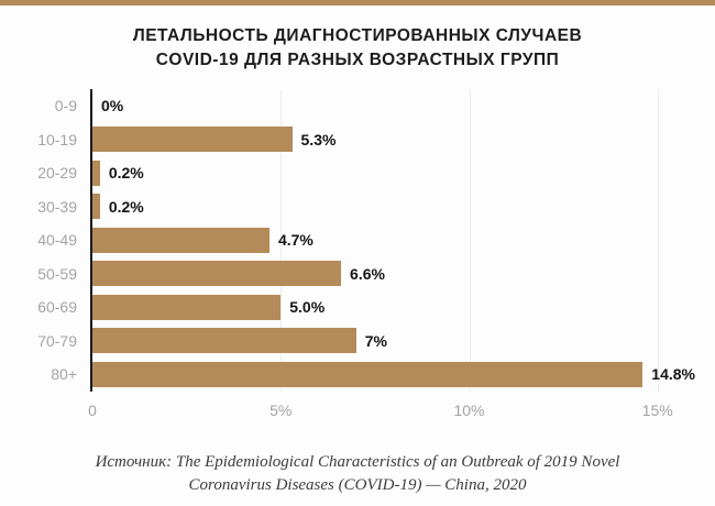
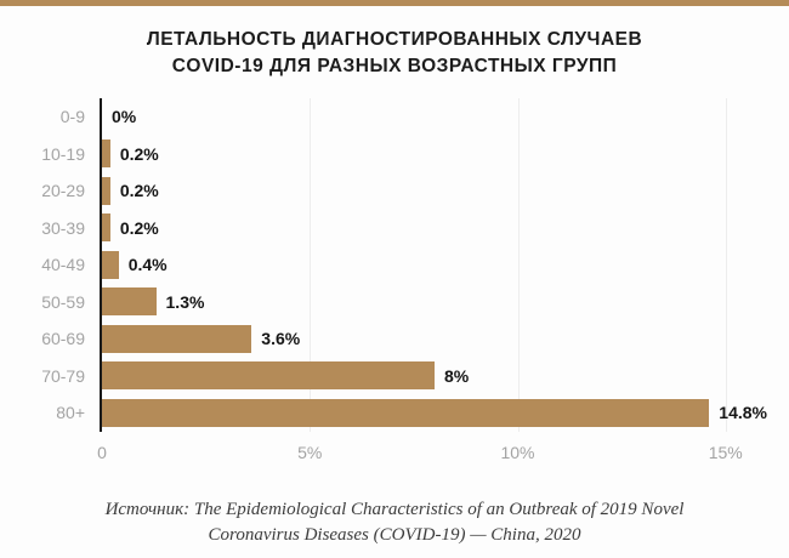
10-19: 5.3% -> 0.2%
40-49: 4.7% -> 0.4%
50-59: 6.6% -> 1.3%
60-69: 5.0% -> 3.6%
70-79: 7% -> 8%
